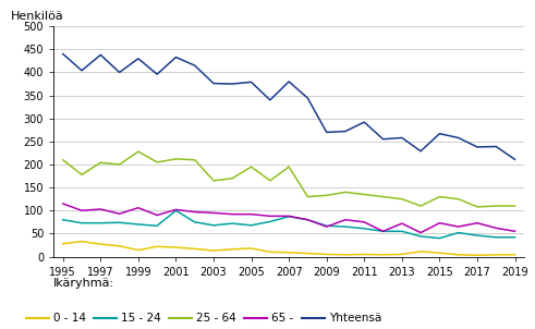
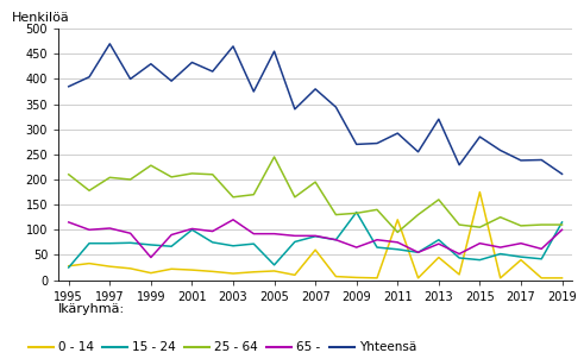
15 - 24/1995: 80 -> 25
Yhteensä/1995: 440 -> 385
Yhteensä/1997: 438 -> 470
65 -/1999: 106 -> 45
65 -/2003: 95 -> 120
Yhteensä/2003: 376 -> 465
15 - 24/2005: 68 -> 30
25 - 64/2005: 195 -> 245
Yhteensä/2005: 379 -> 455
0 - 14/2007: 9 -> 60
15 - 24/2009: 67 -> 135
0 - 14/2011: 5 -> 120
25 - 64/2011: 135 -> 95
0 - 14/2013: 5 -> 45
15 - 24/2013: 55 -> 80
25 - 64/2013: 125 -> 160
Yhteensä/2013: 258 -> 320
0 - 14/2015: 8 -> 175
25 - 64/2015: 130 -> 105
Yhteensä/2015: 267 -> 285
0 - 14/2017: 3 -> 40
15 - 24/2019: 42 -> 115
65 -/2019: 55 -> 100
